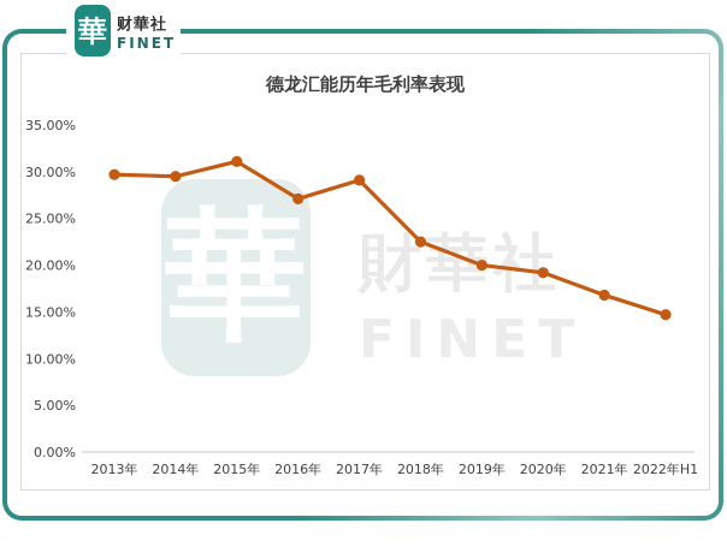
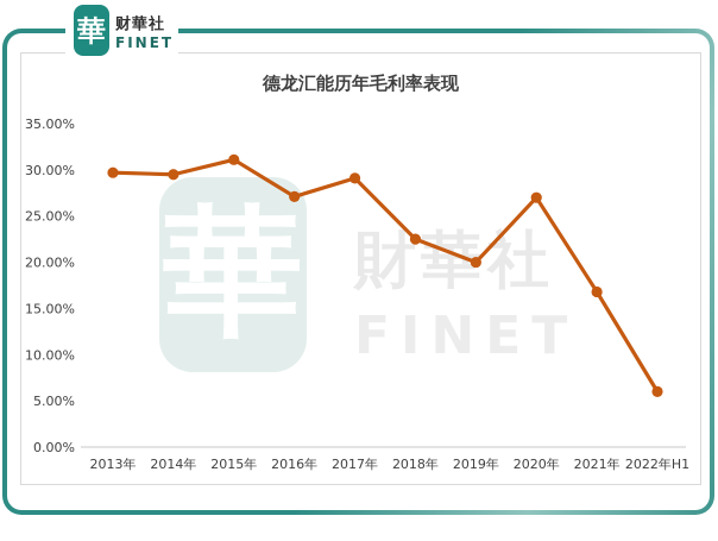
2020年: 19% -> 27%
2022年H1: 15% -> 6%
